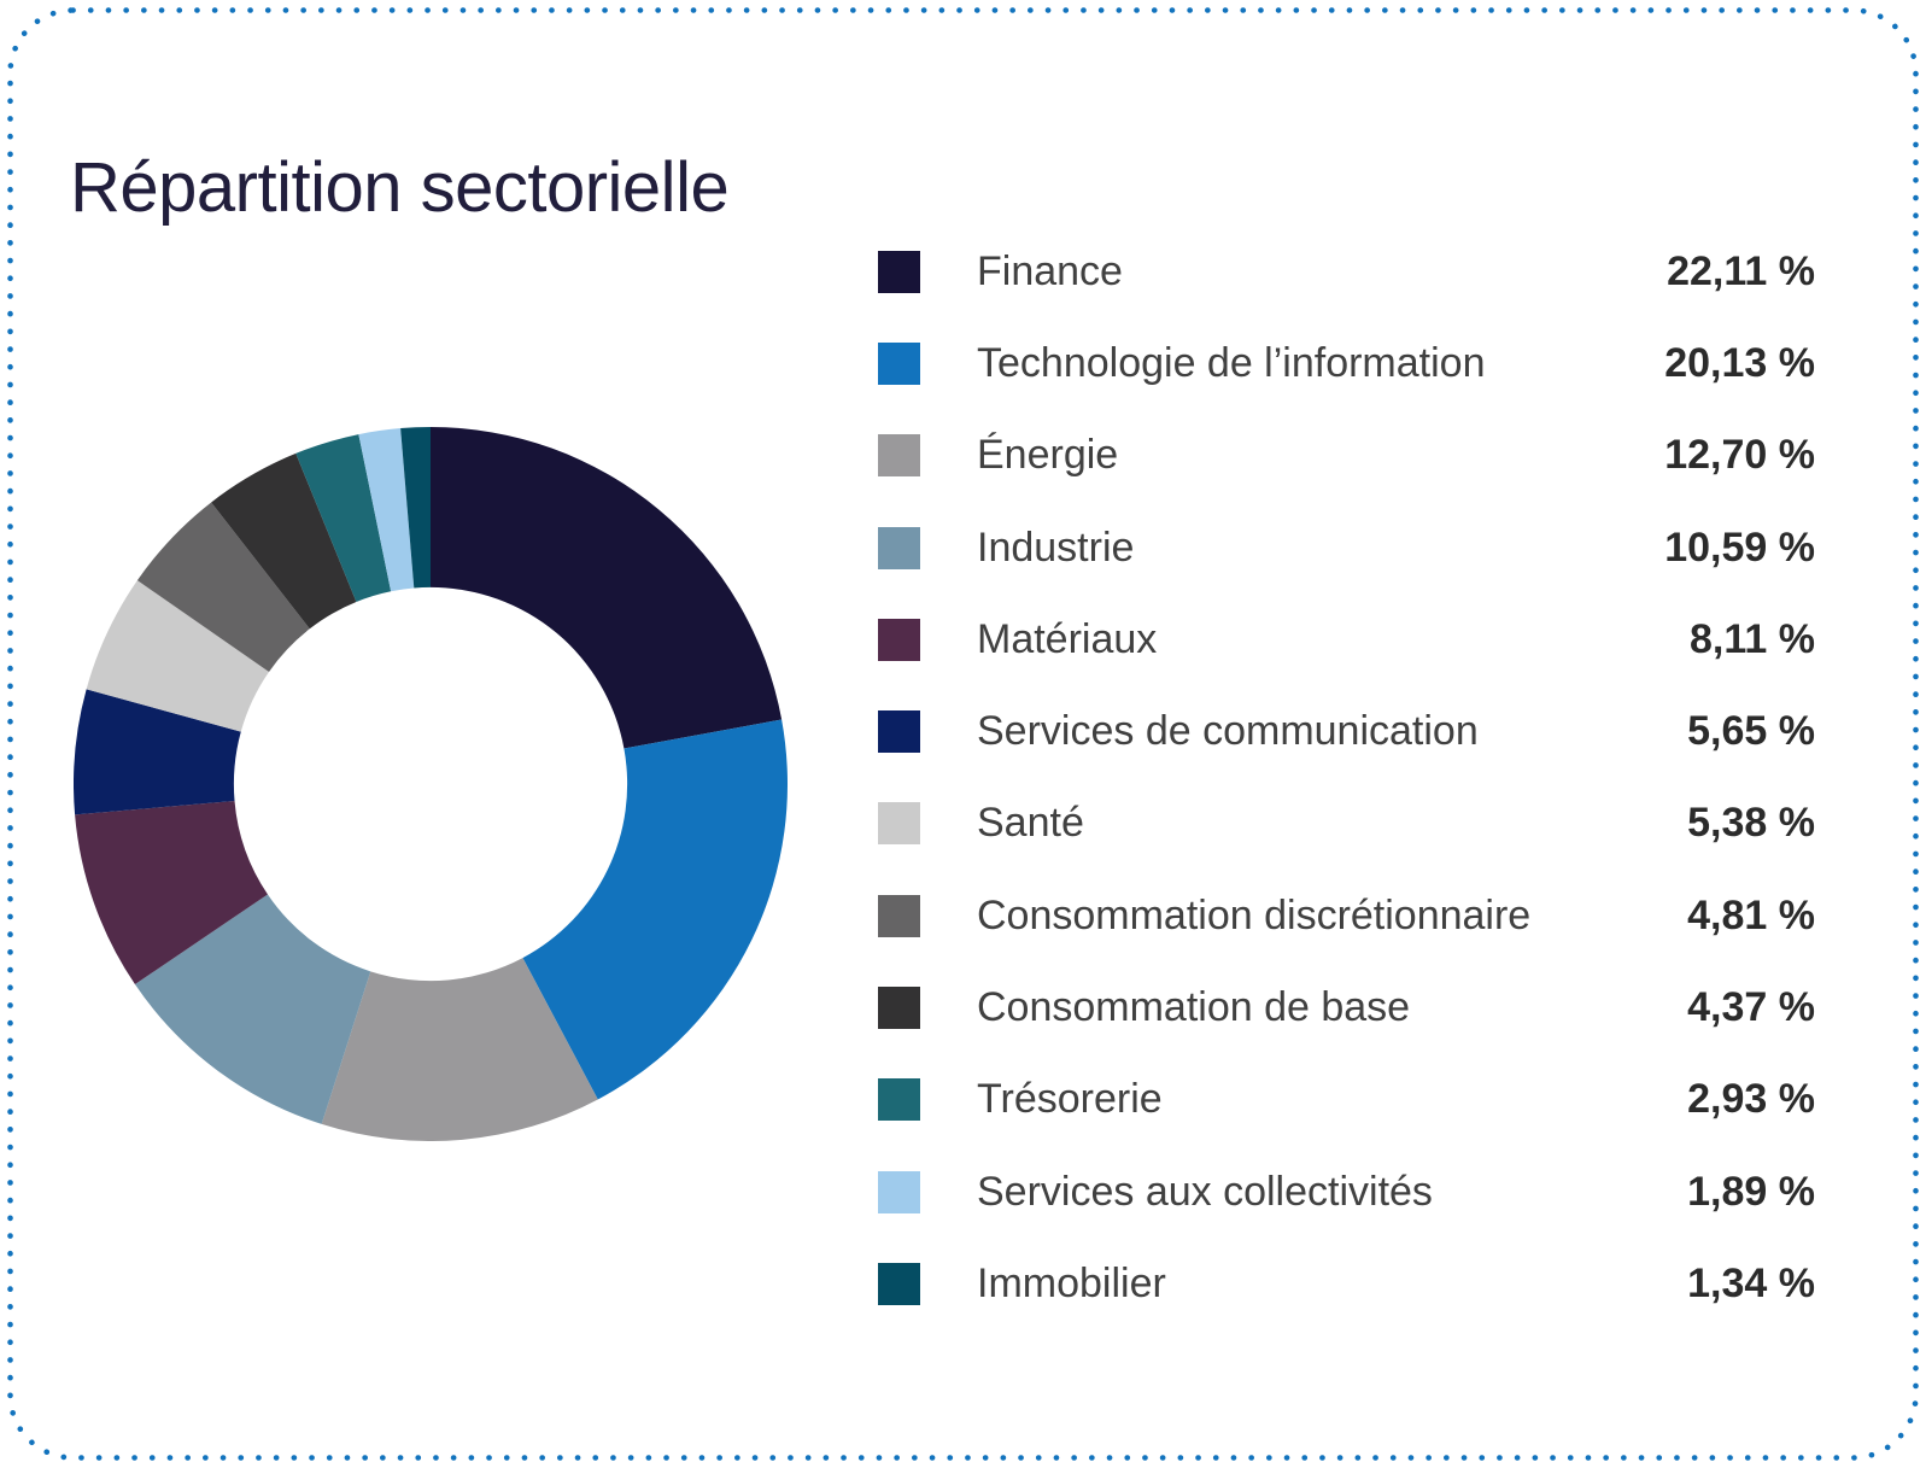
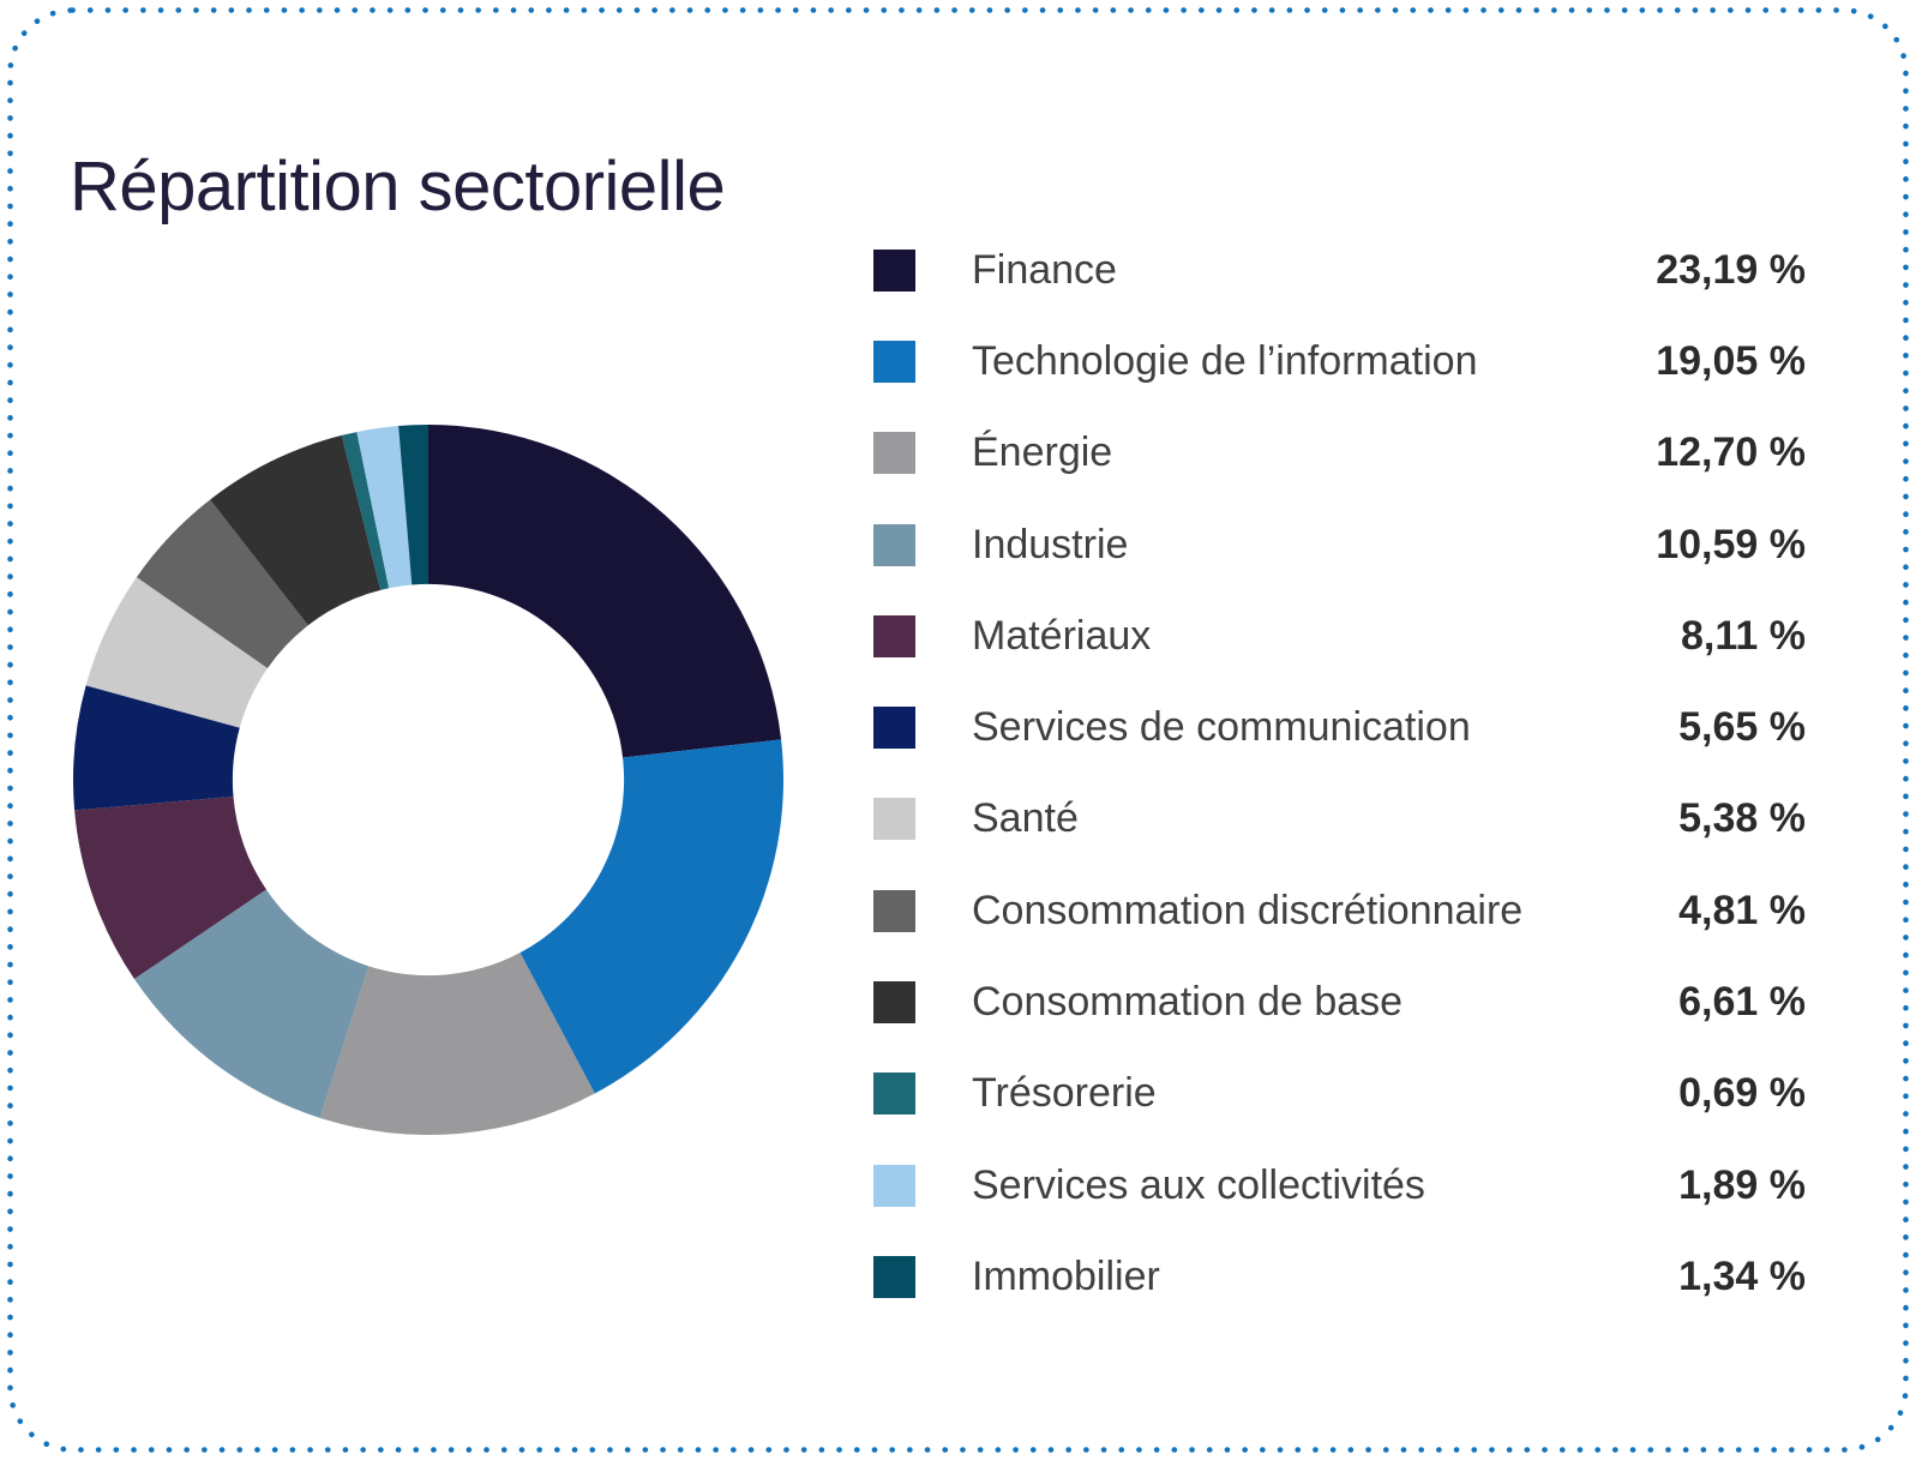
Finance: 22,11 -> 23,19
Technologie de l’information: 20,13 -> 19,05
Consommation de base: 4,37 -> 6,61
Trésorerie: 2,93 -> 0,69
